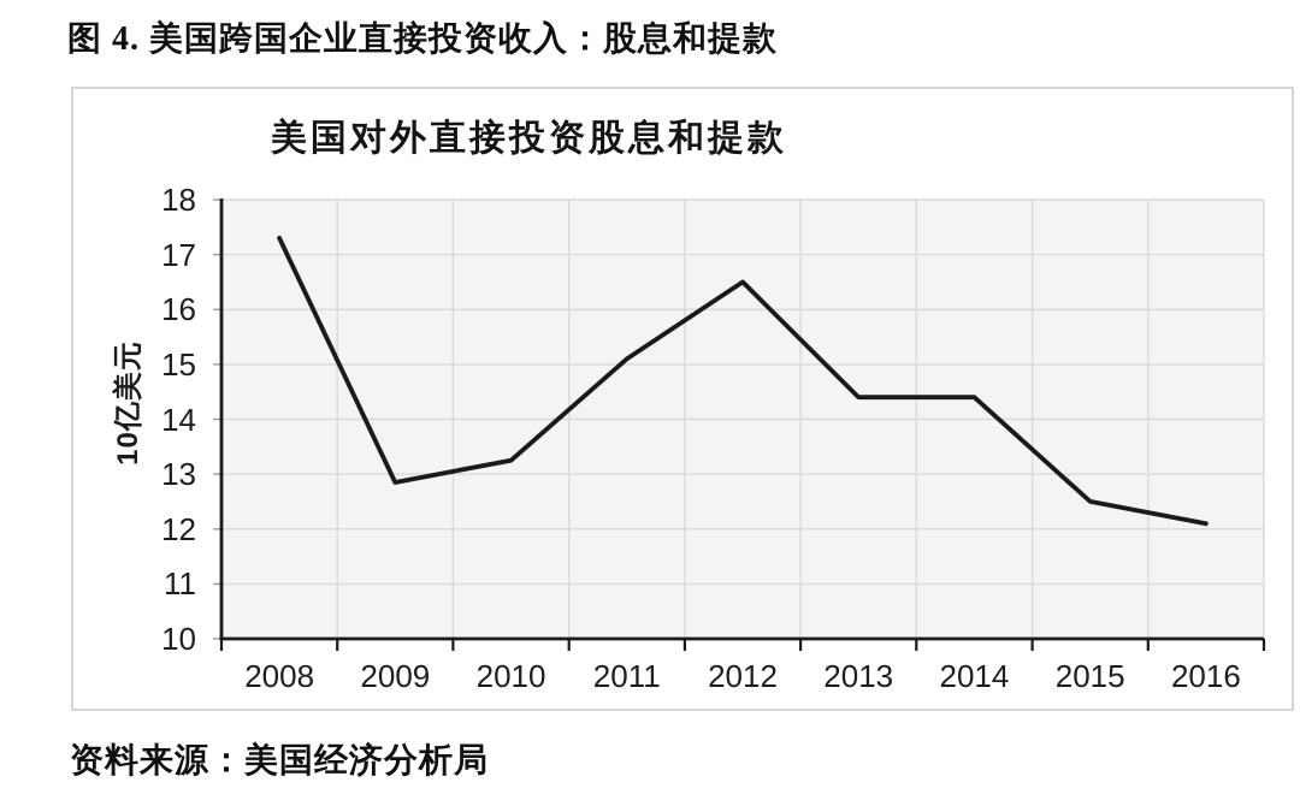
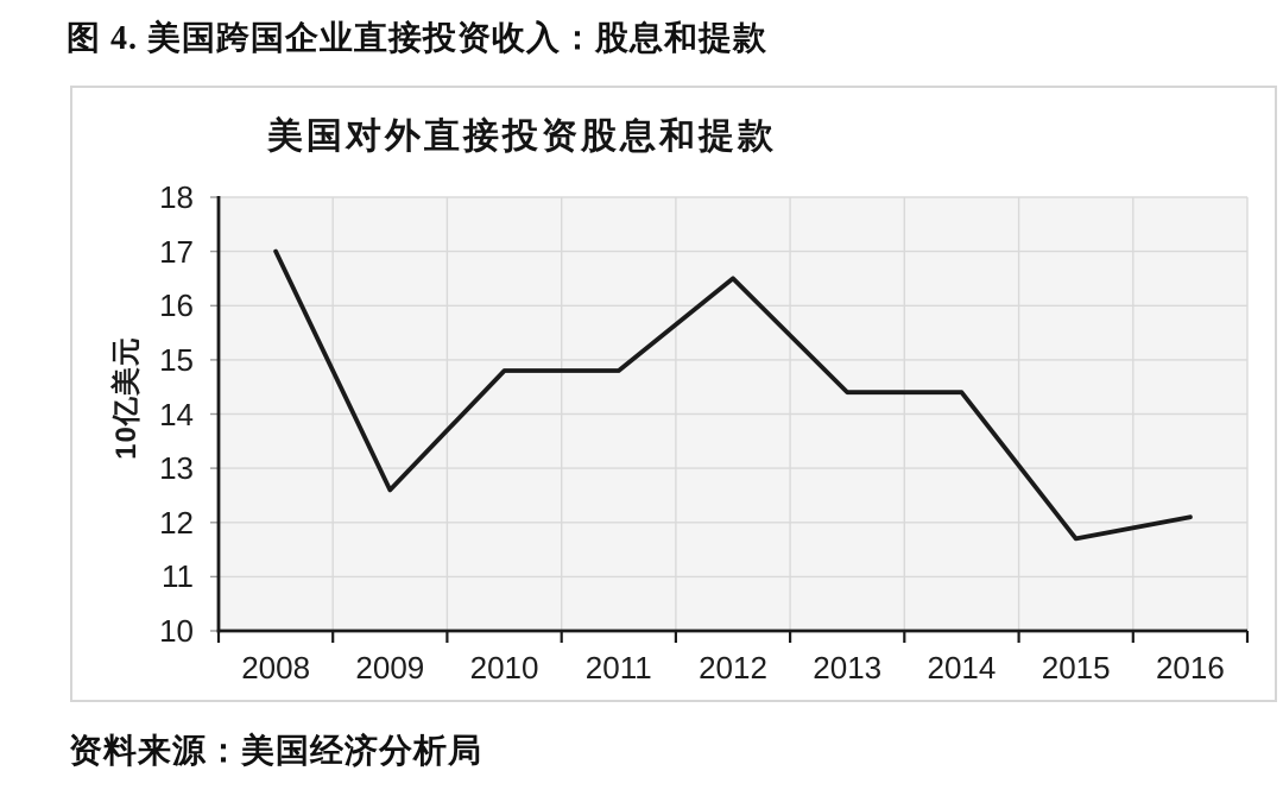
2008: 17.3 -> 17.0
2009: 12.8 -> 12.6
2010: 13.2 -> 14.8
2011: 15.1 -> 14.8
2015: 12.5 -> 11.7
